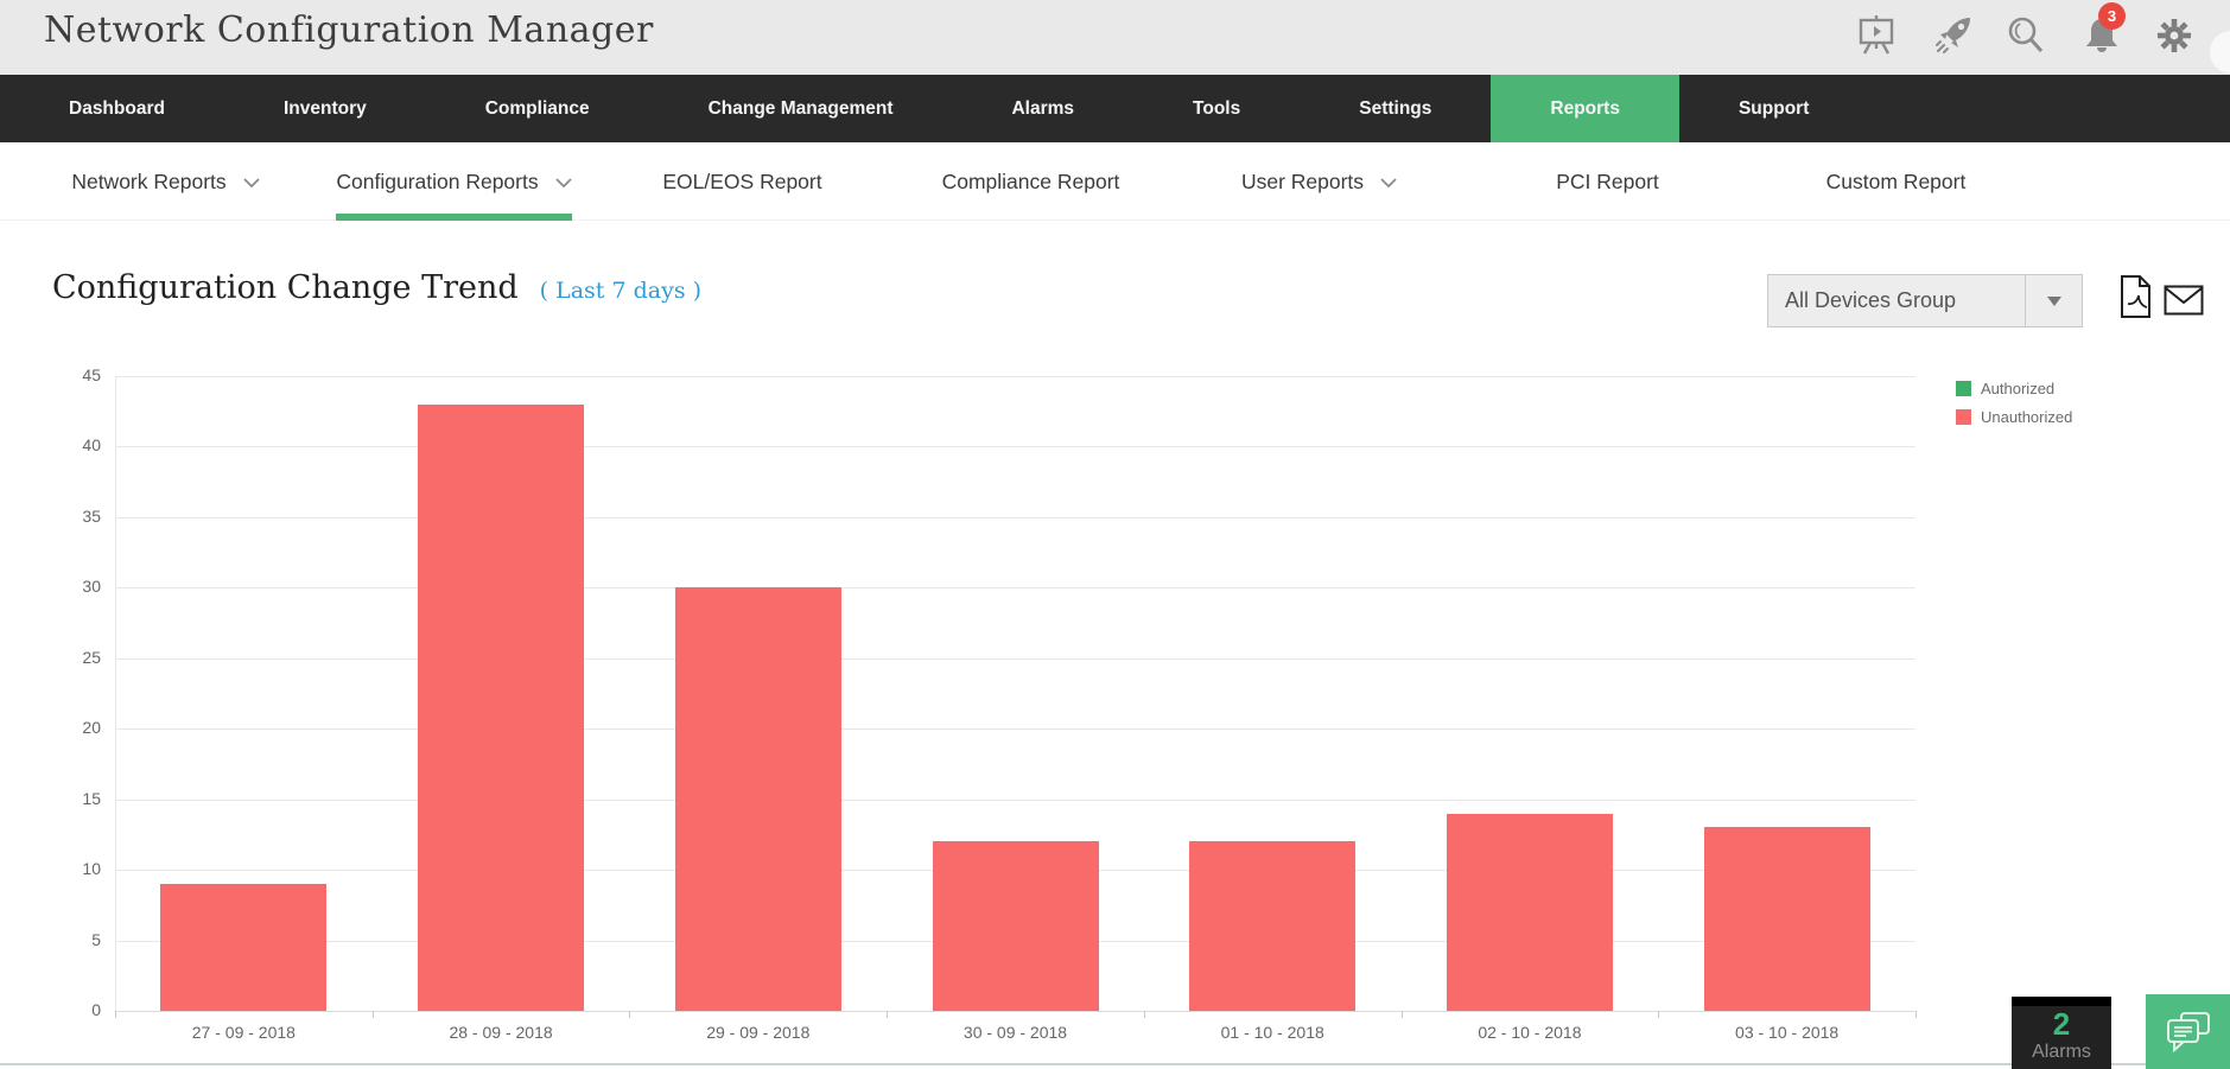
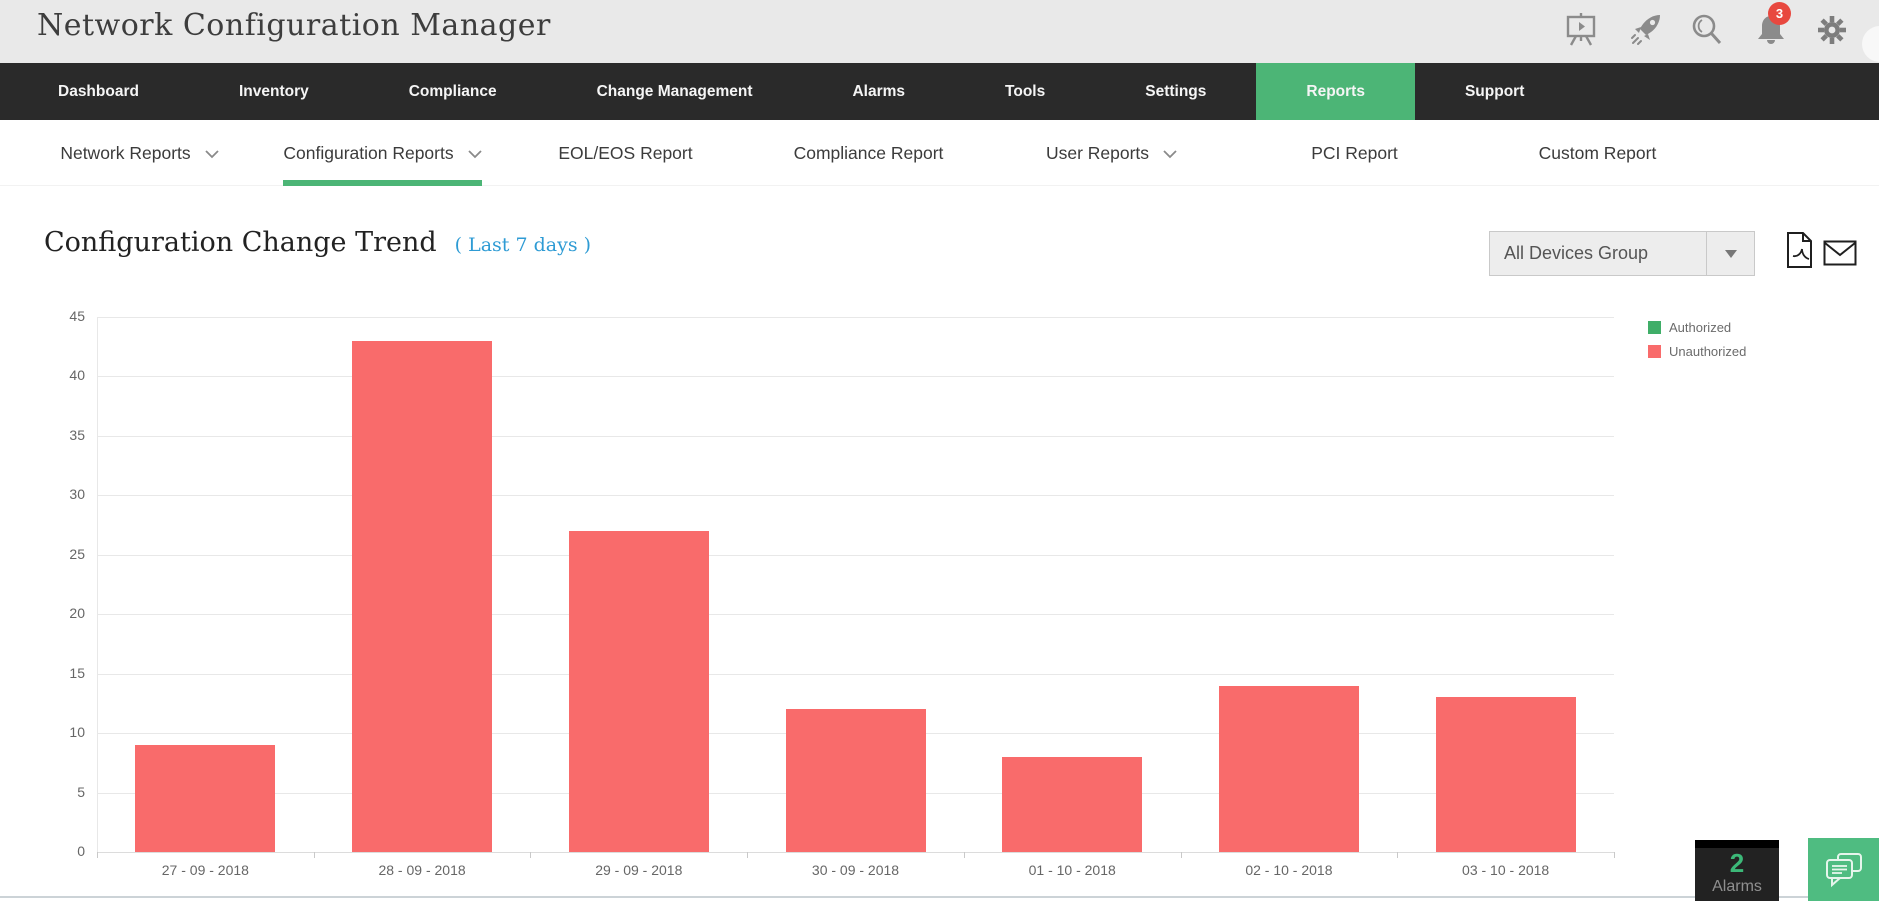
Unauthorized/29 - 09 - 2018: 30 -> 27
Unauthorized/01 - 10 - 2018: 12 -> 8
